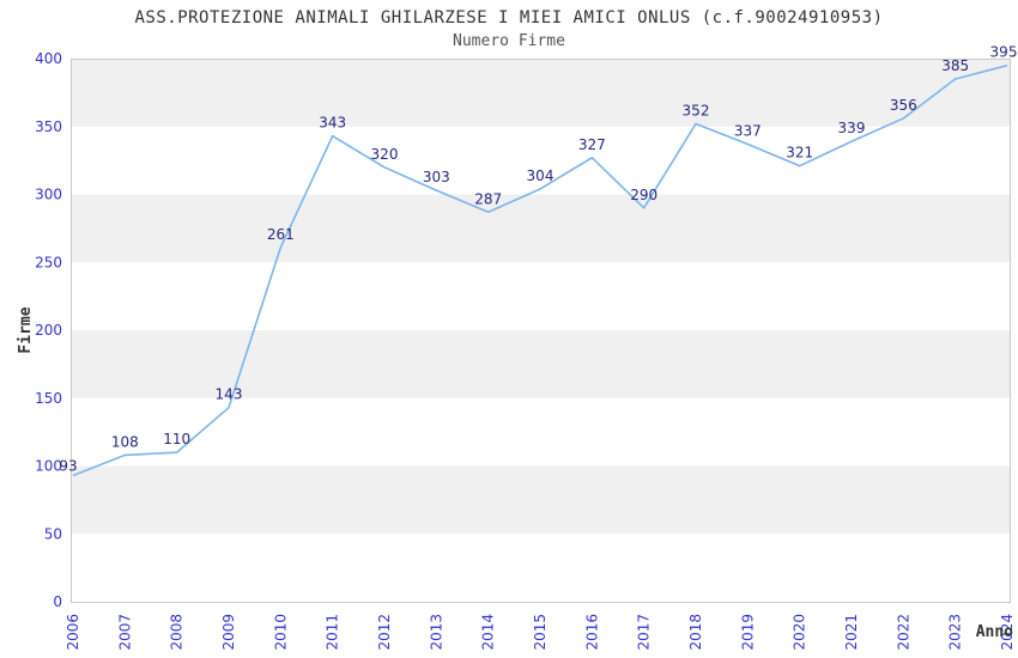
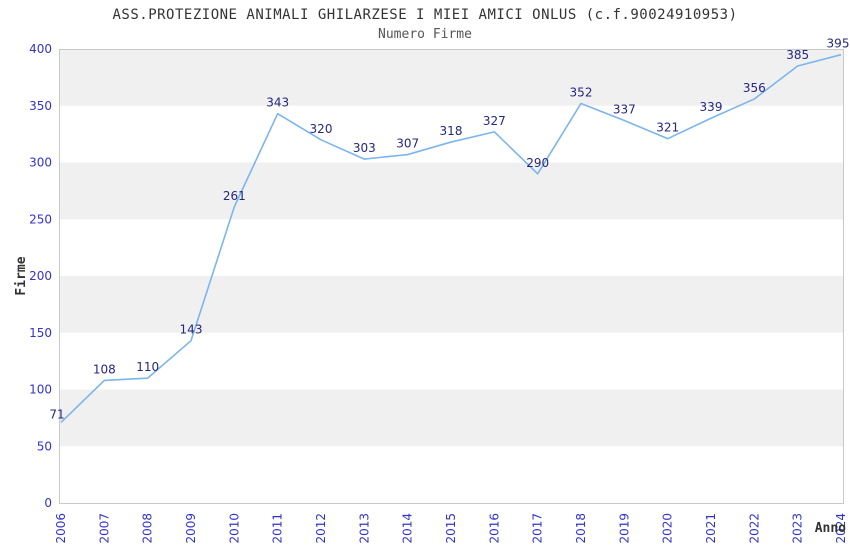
2006: 93 -> 71
2014: 287 -> 307
2015: 304 -> 318
